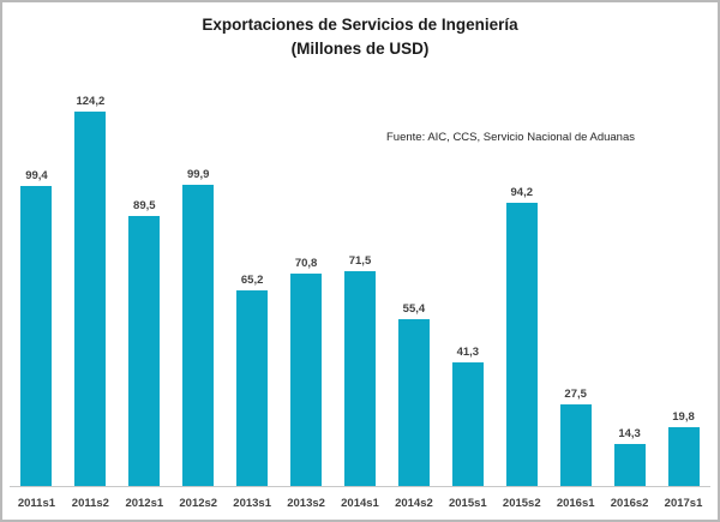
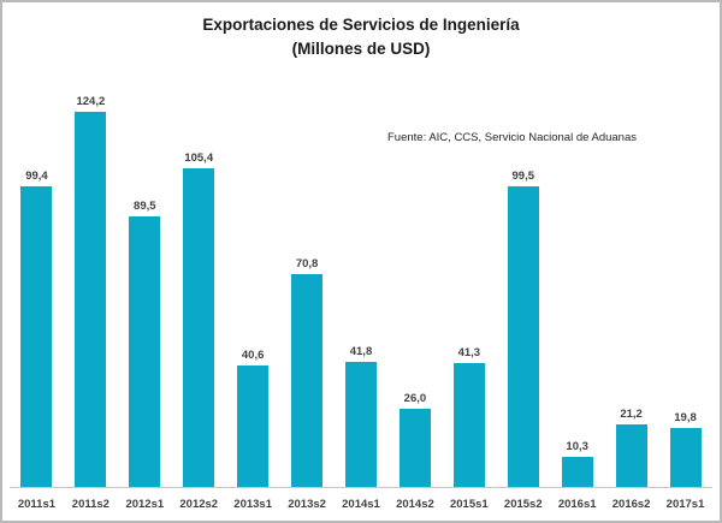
2012s2: 99,9 -> 105,4
2013s1: 65,2 -> 40,6
2014s1: 71,5 -> 41,8
2014s2: 55,4 -> 26,0
2015s2: 94,2 -> 99,5
2016s1: 27,5 -> 10,3
2016s2: 14,3 -> 21,2
